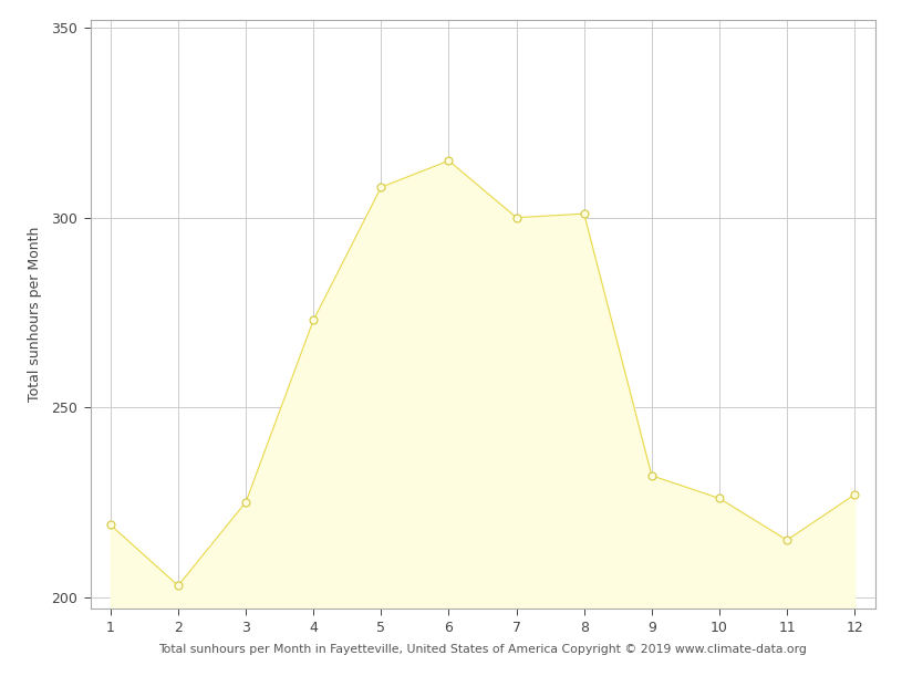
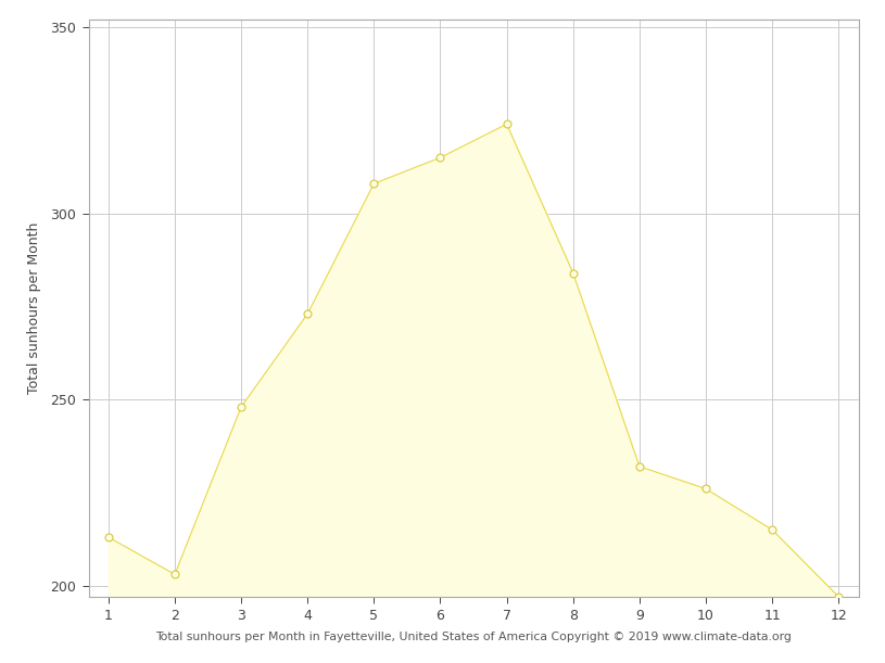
1: 219 -> 213
3: 225 -> 248
7: 300 -> 324
8: 301 -> 284
12: 227 -> 197
